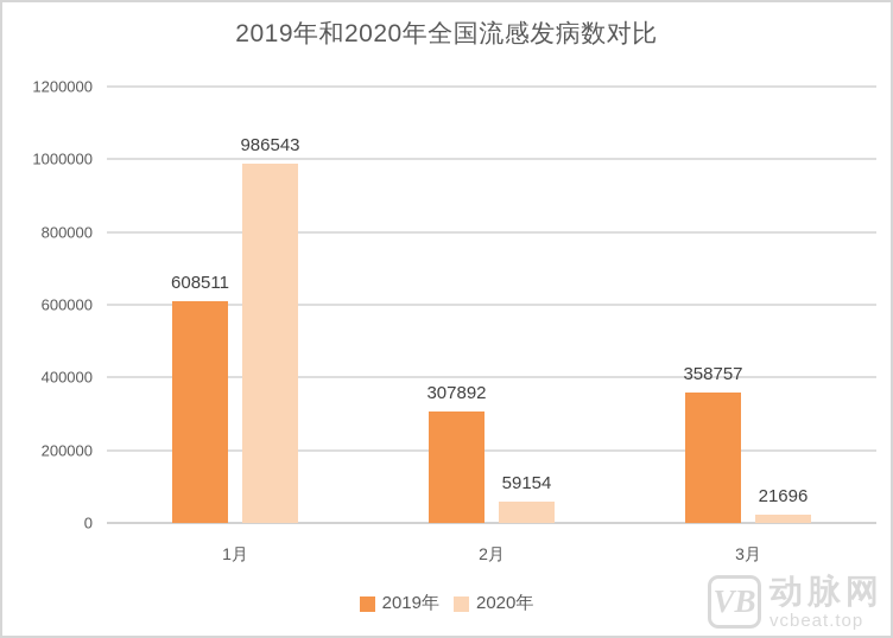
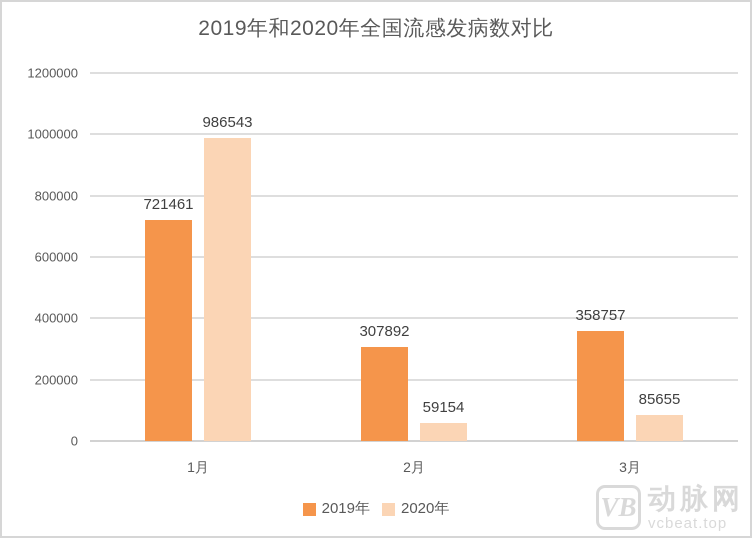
2019年/1月: 608511 -> 721461
2020年/3月: 21696 -> 85655
